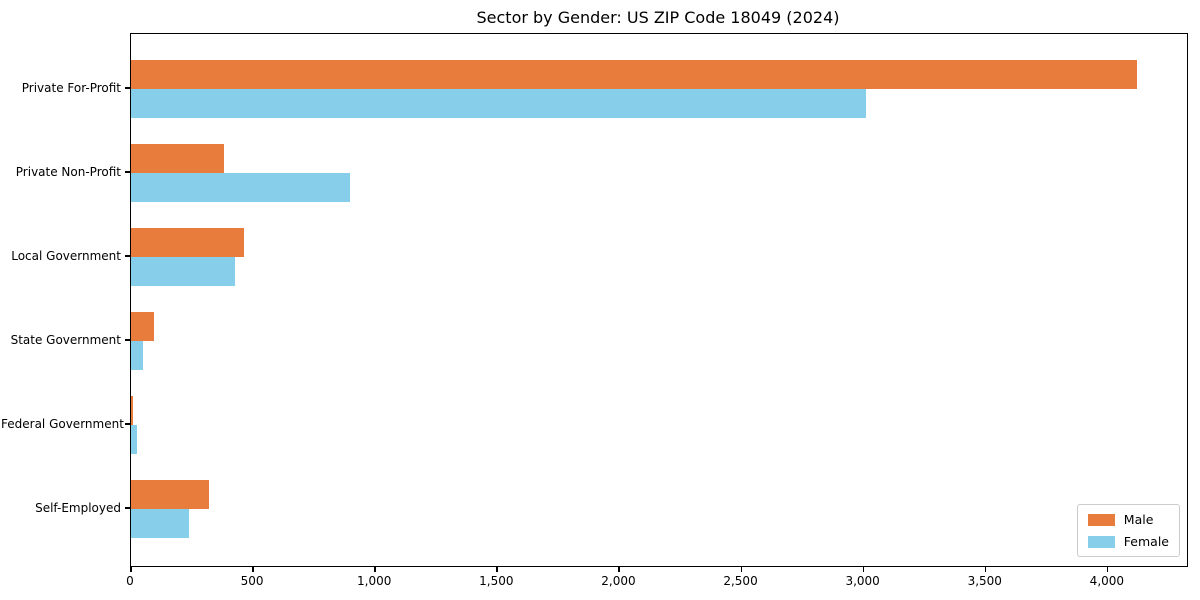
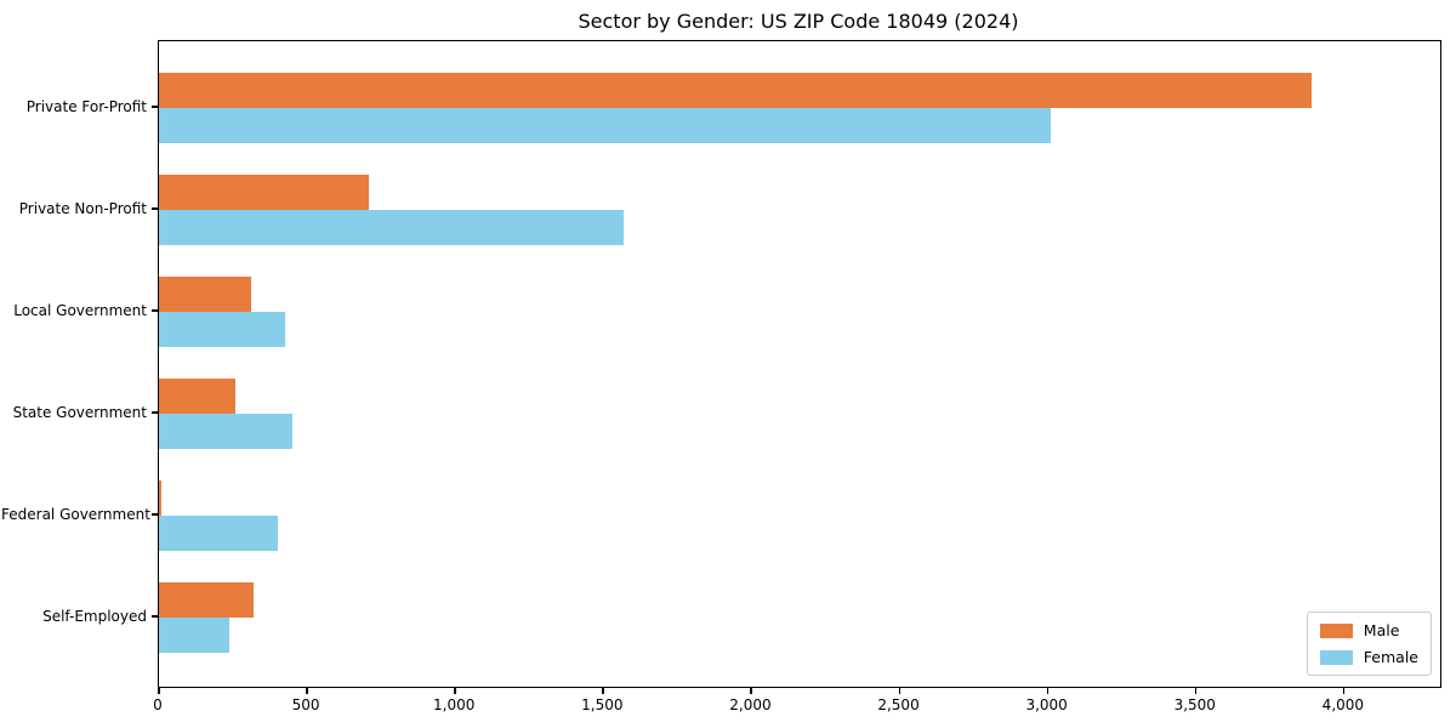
Male/Private For-Profit: 4120 -> 3890
Male/Private Non-Profit: 380 -> 710
Female/Private Non-Profit: 900 -> 1570
Male/Local Government: 460 -> 310
Male/State Government: 90 -> 260
Female/State Government: 50 -> 450
Female/Federal Government: 20 -> 400
